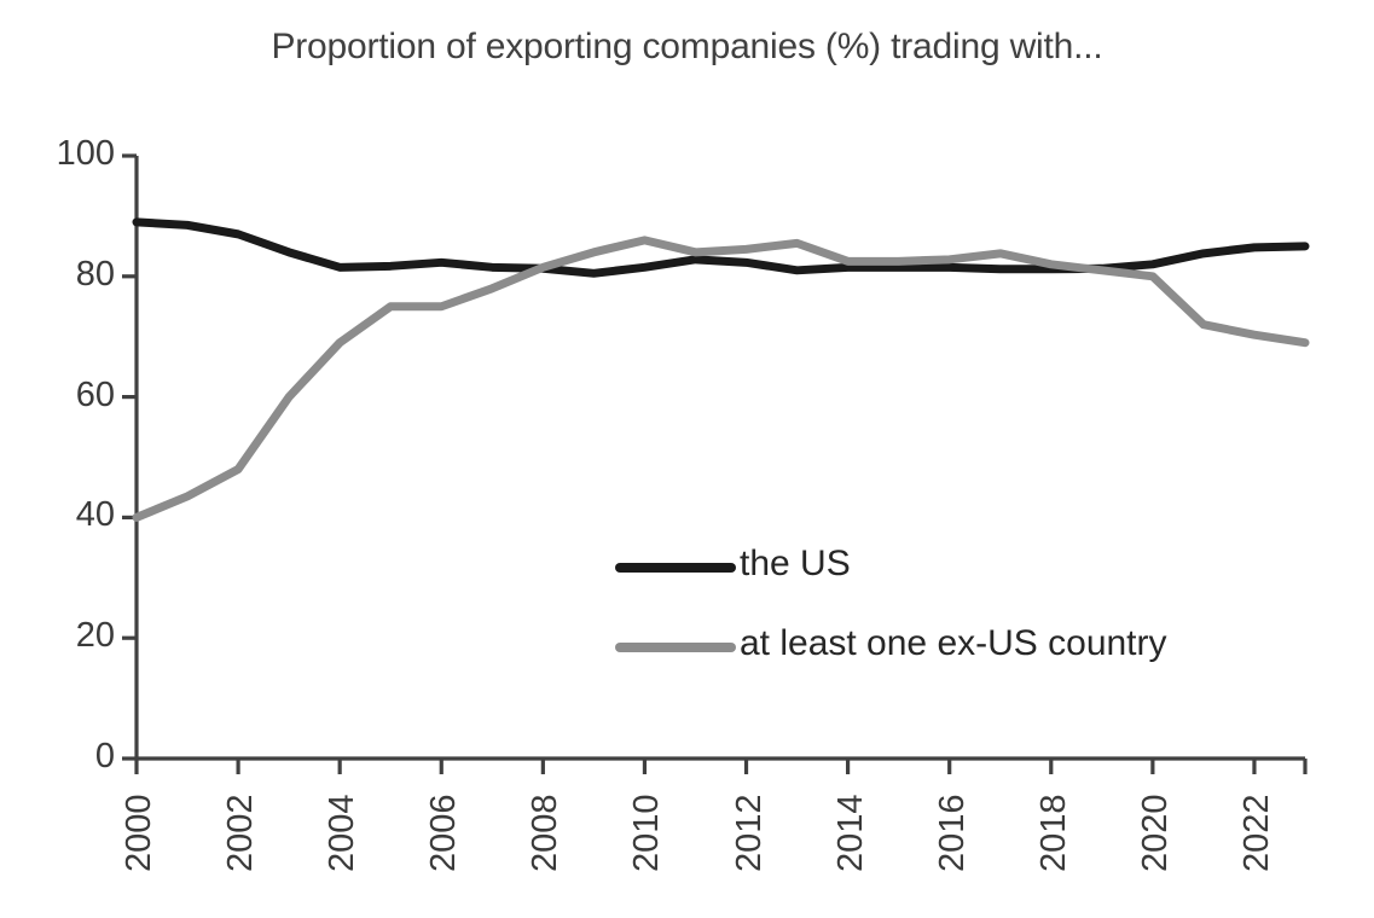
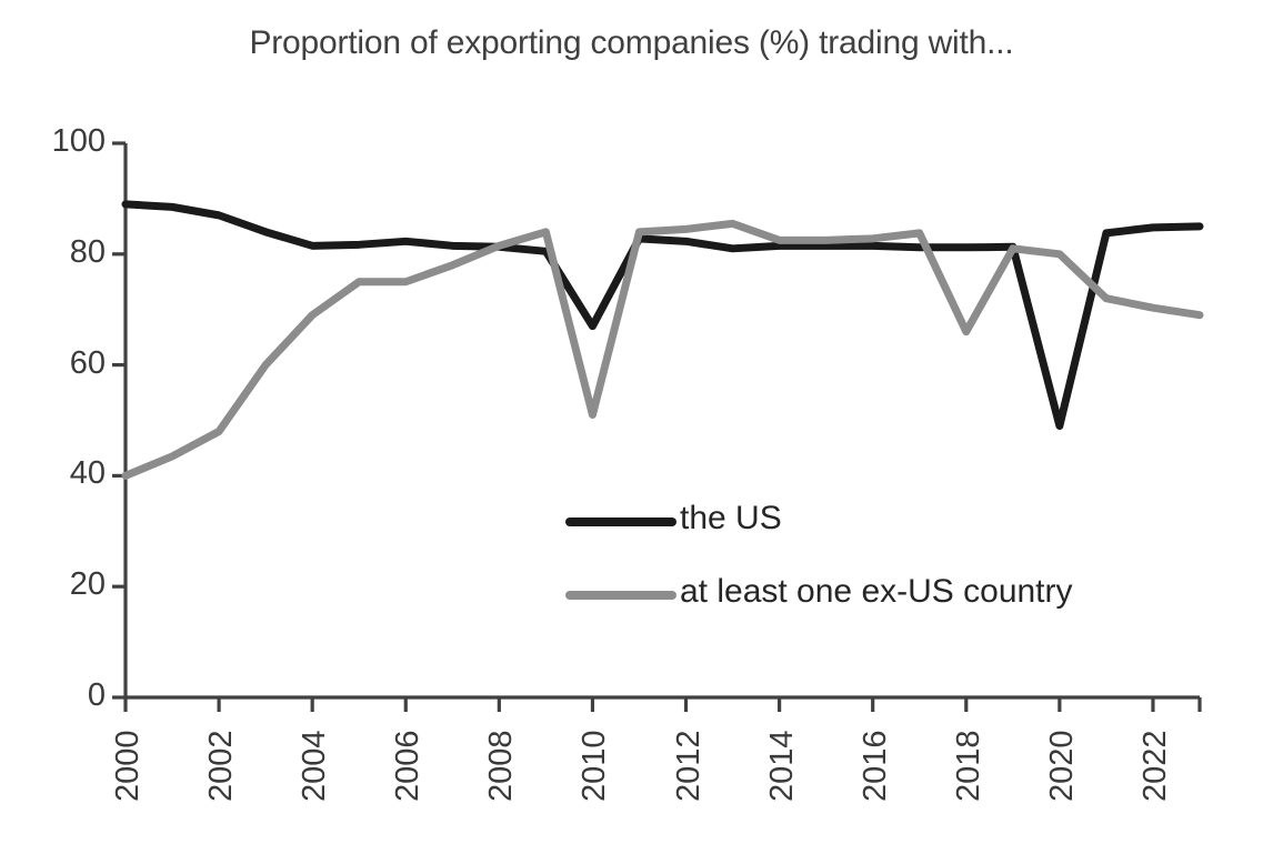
the US/2010: 82 -> 67
at least one ex-US country/2010: 86 -> 51
at least one ex-US country/2018: 82 -> 66
the US/2020: 82 -> 49
